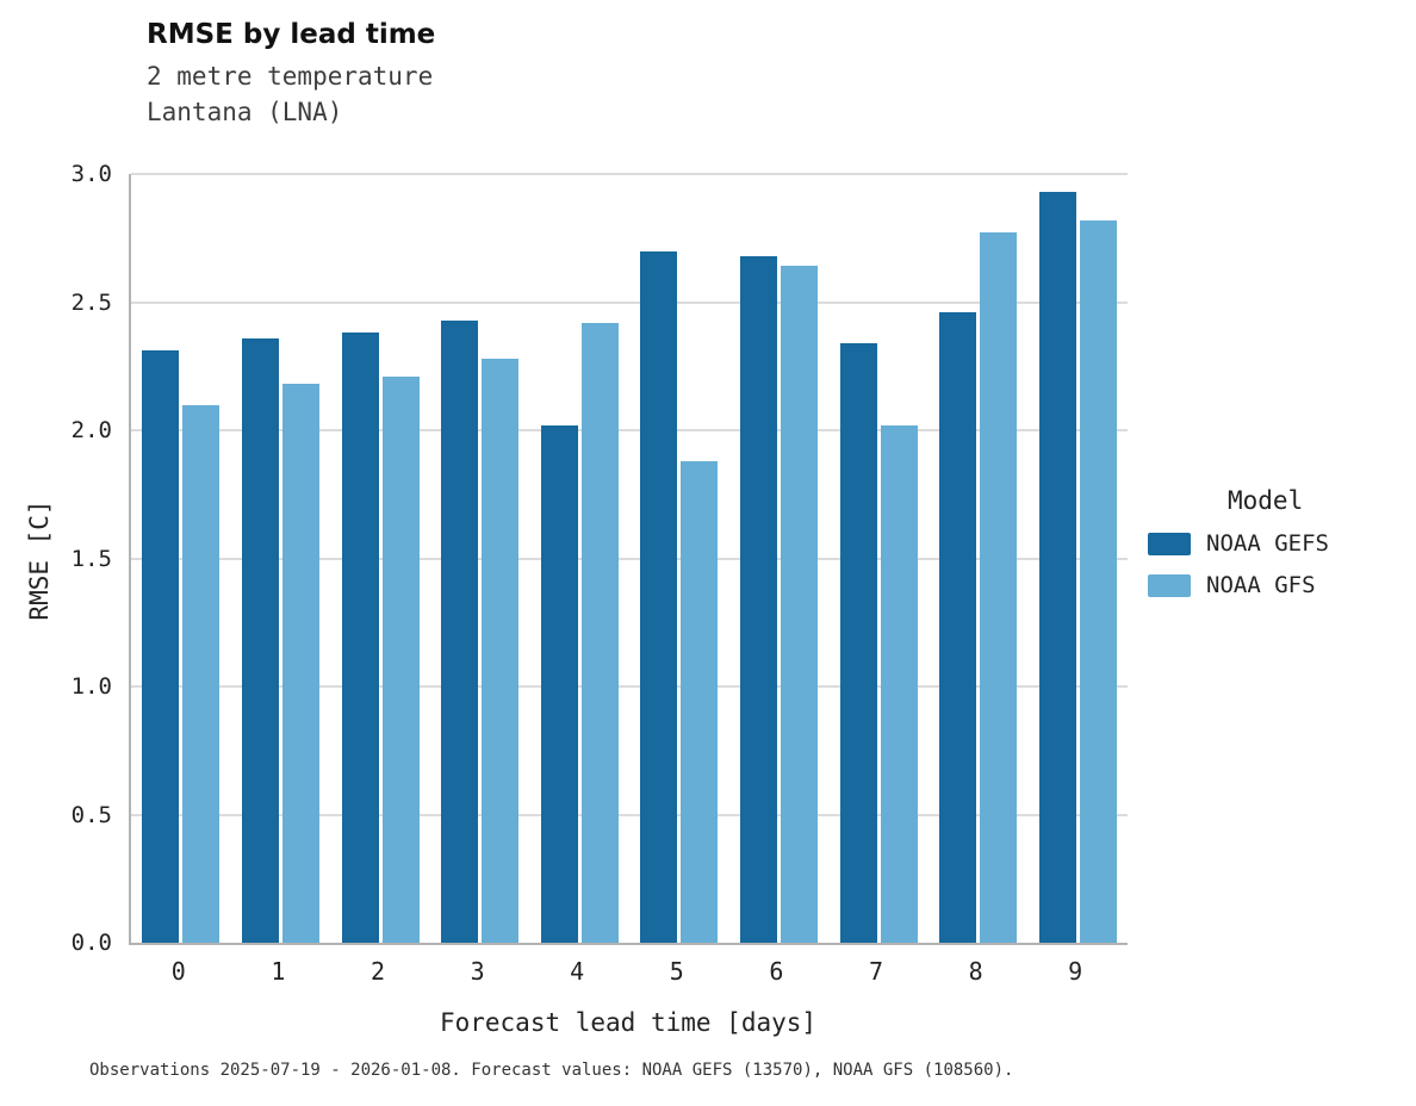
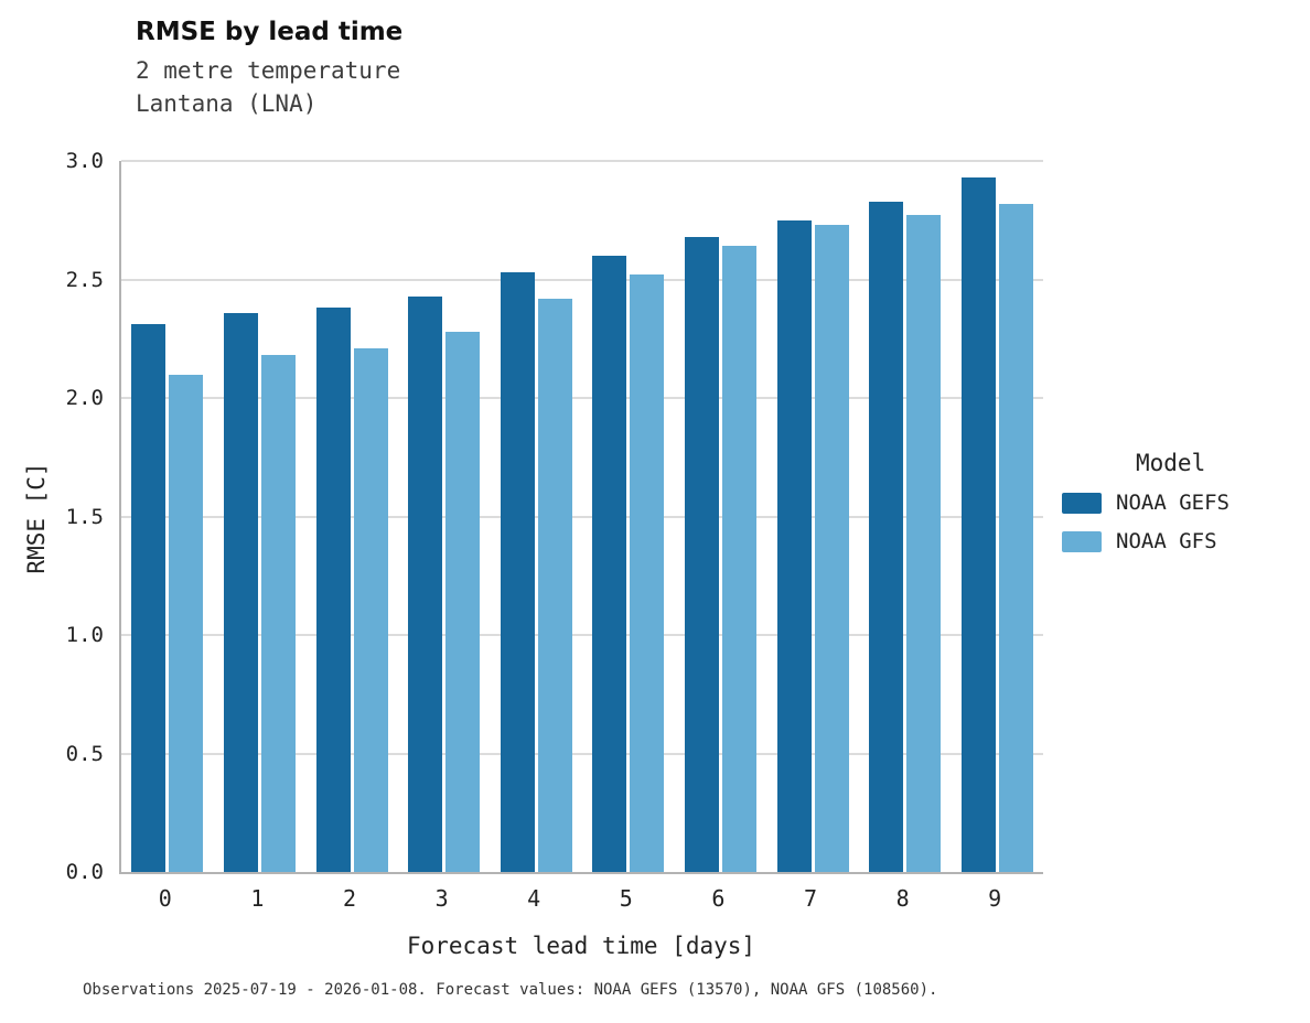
NOAA GEFS/4: 2.02 -> 2.53
NOAA GEFS/5: 2.70 -> 2.60
NOAA GFS/5: 1.88 -> 2.52
NOAA GEFS/7: 2.34 -> 2.75
NOAA GFS/7: 2.02 -> 2.73
NOAA GEFS/8: 2.46 -> 2.83
